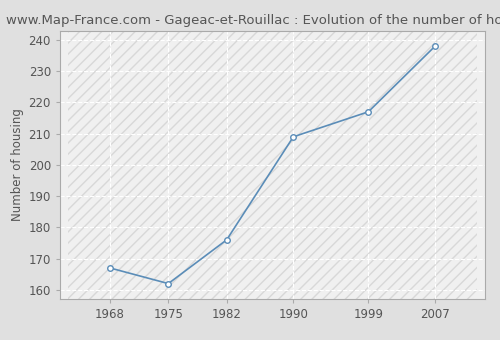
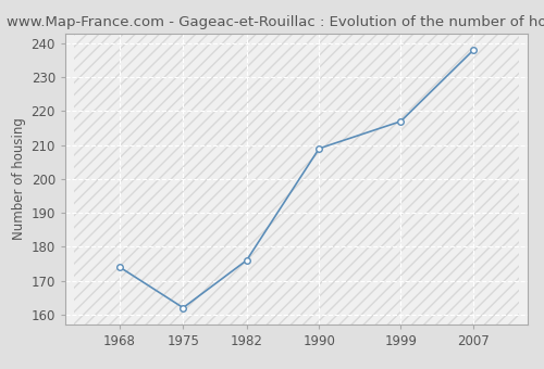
1968: 167 -> 174
